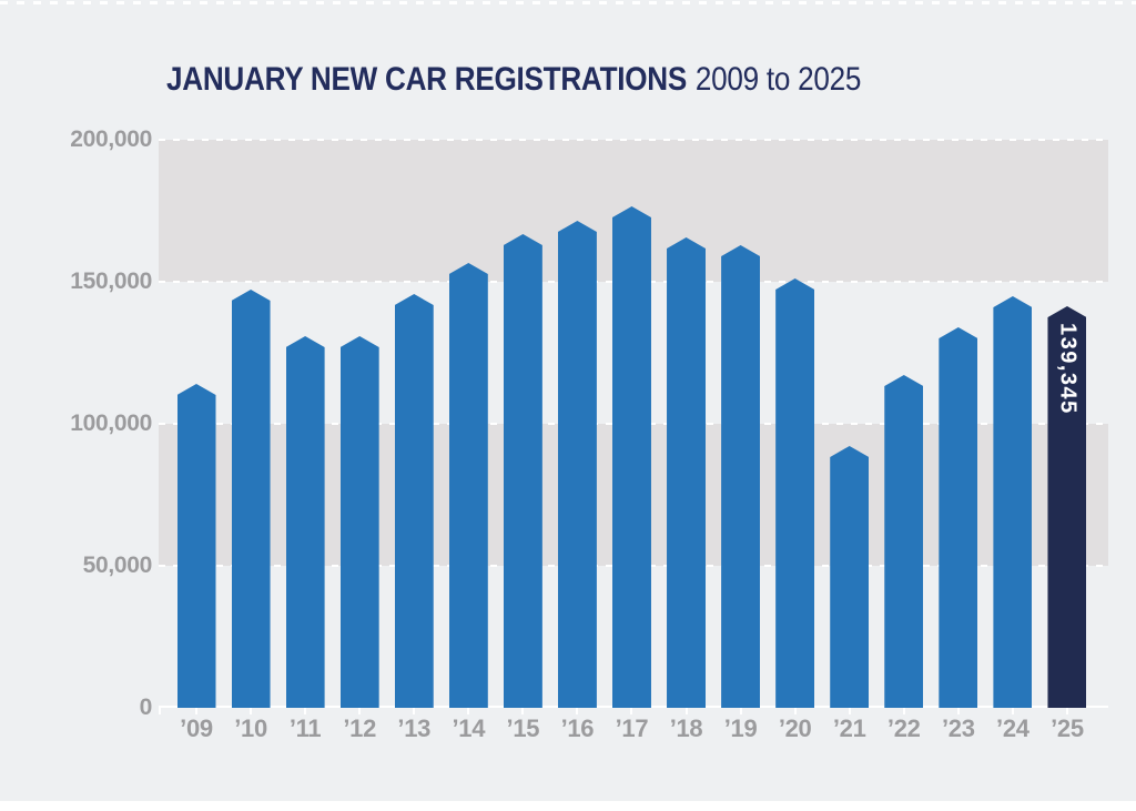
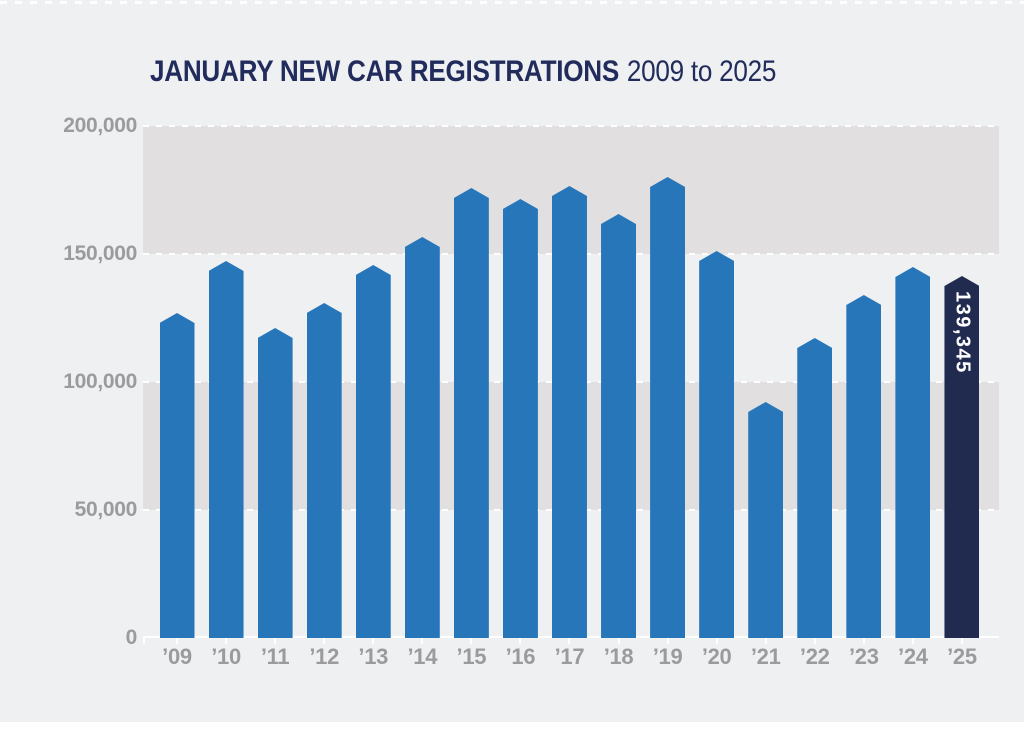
’09: 112000 -> 125000
’11: 129000 -> 119000
’15: 165000 -> 174000
’19: 161000 -> 178000
